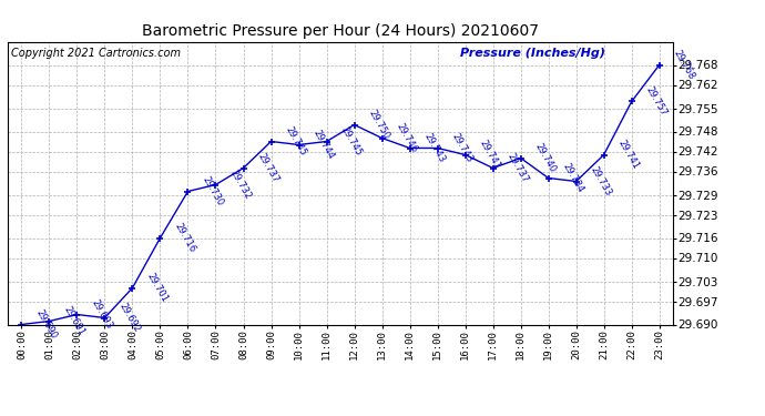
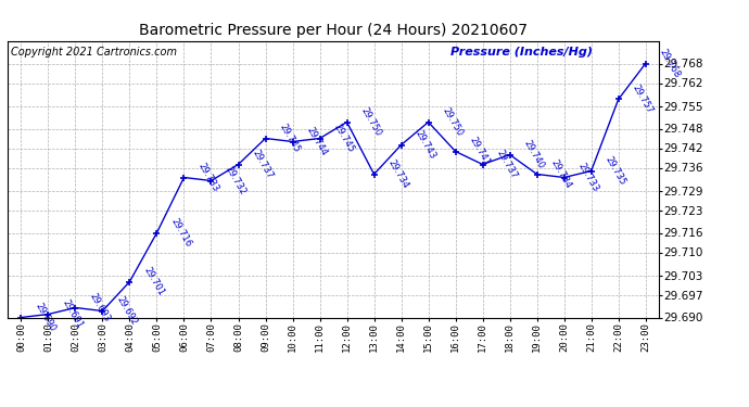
06:00: 29.730 -> 29.733
13:00: 29.746 -> 29.734
15:00: 29.743 -> 29.750
21:00: 29.741 -> 29.735
